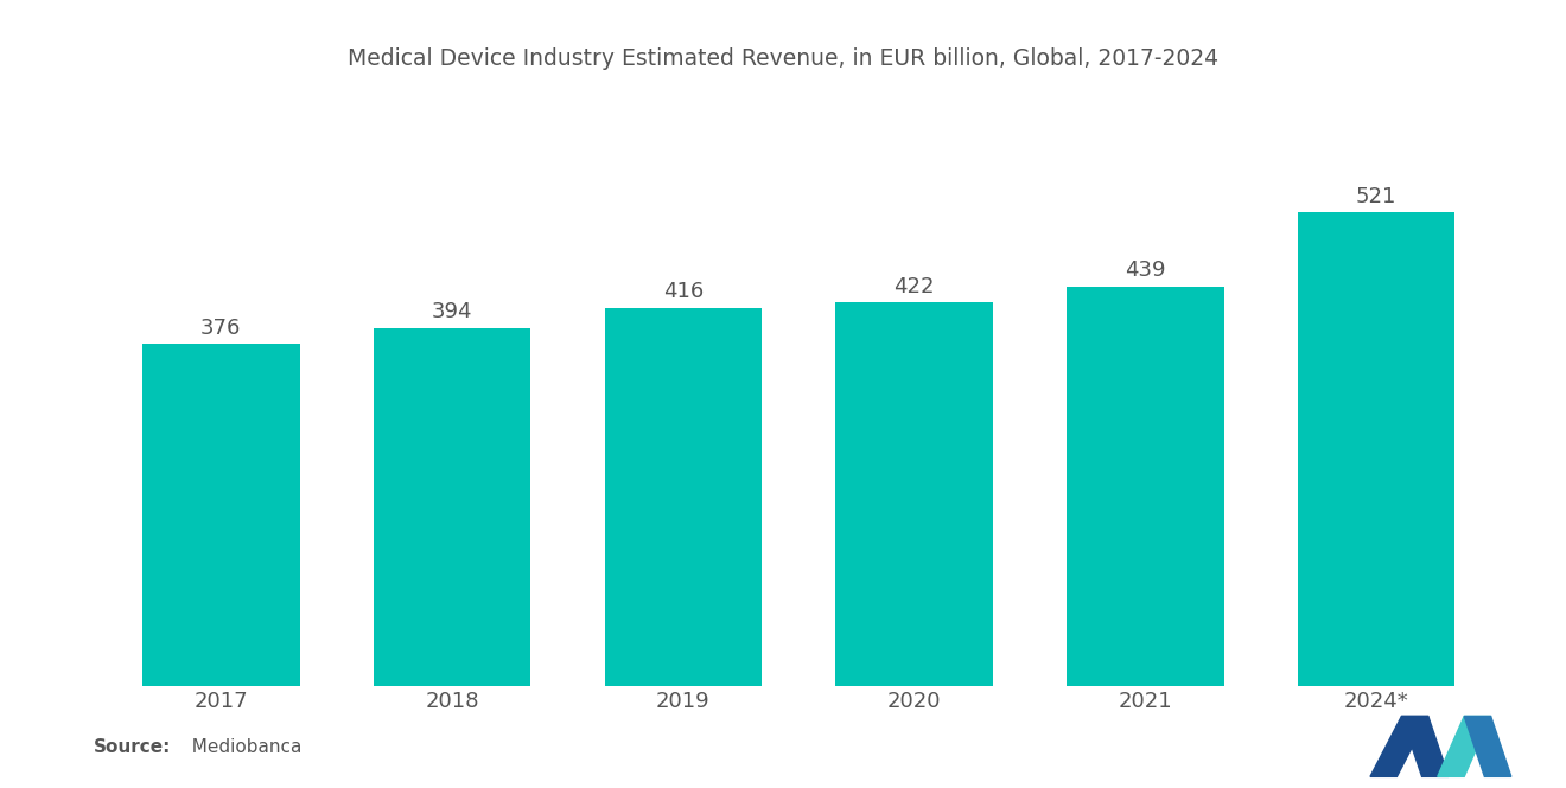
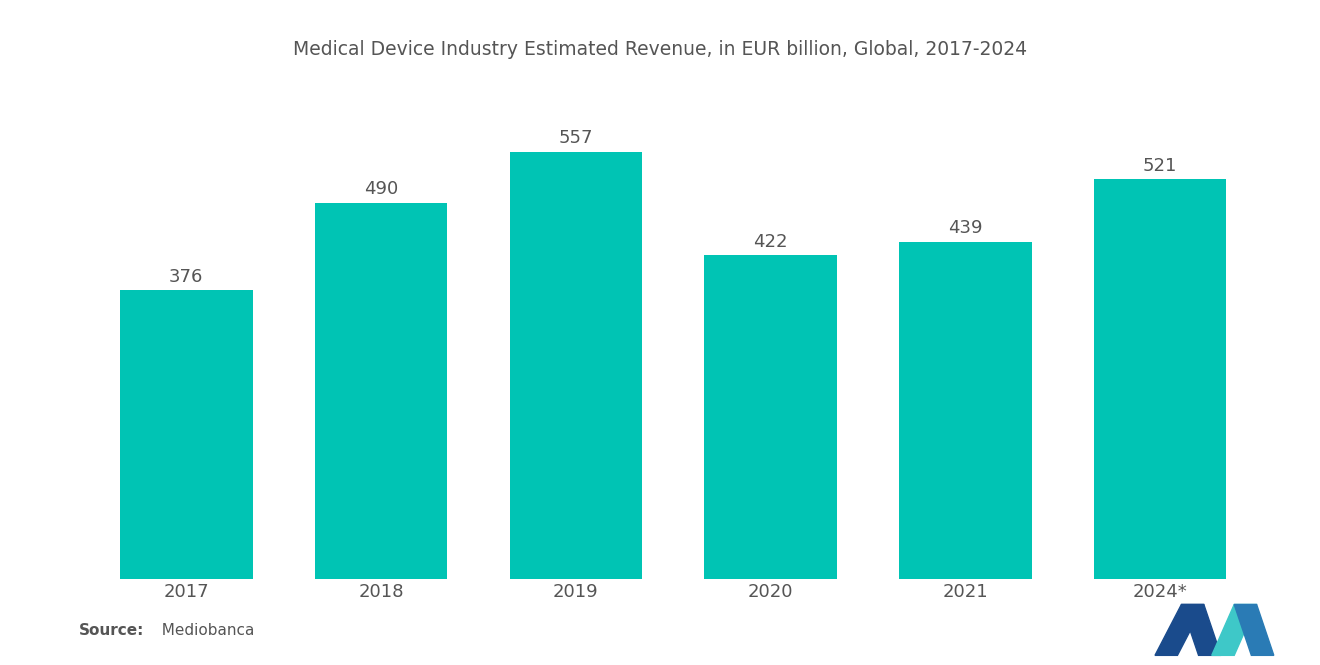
2018: 394 -> 490
2019: 416 -> 557
